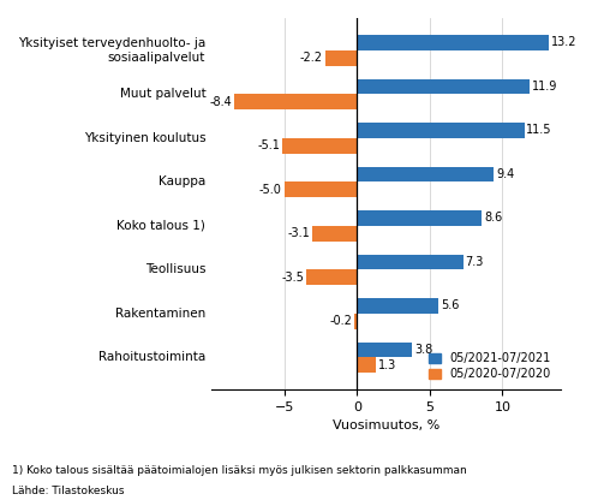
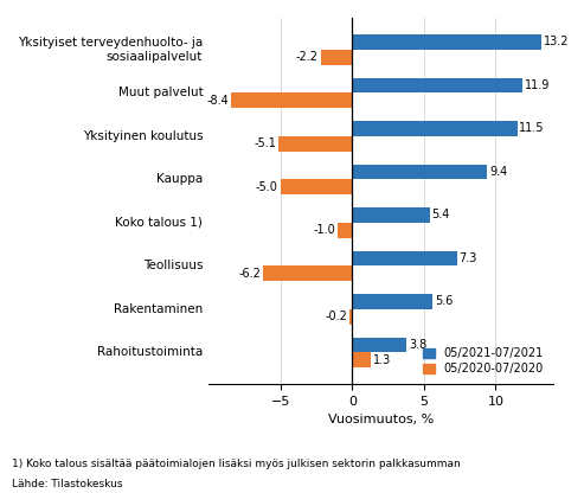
05/2021-07/2021/Koko talous 1): 8.6 -> 5.4
05/2020-07/2020/Koko talous 1): -3.1 -> -1.0
05/2020-07/2020/Teollisuus: -3.5 -> -6.2
